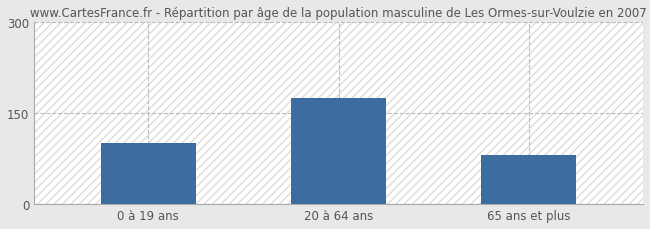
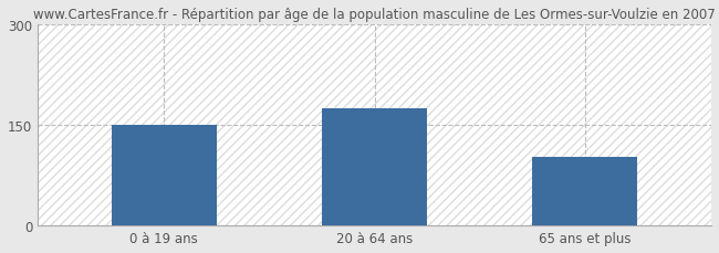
0 à 19 ans: 100 -> 150
65 ans et plus: 80 -> 102
